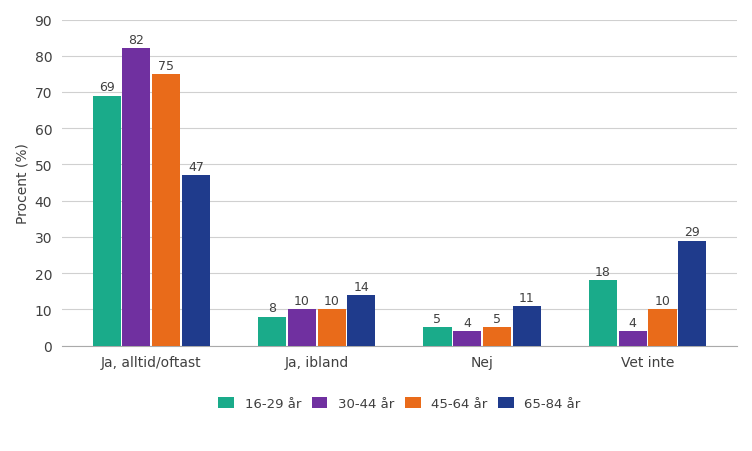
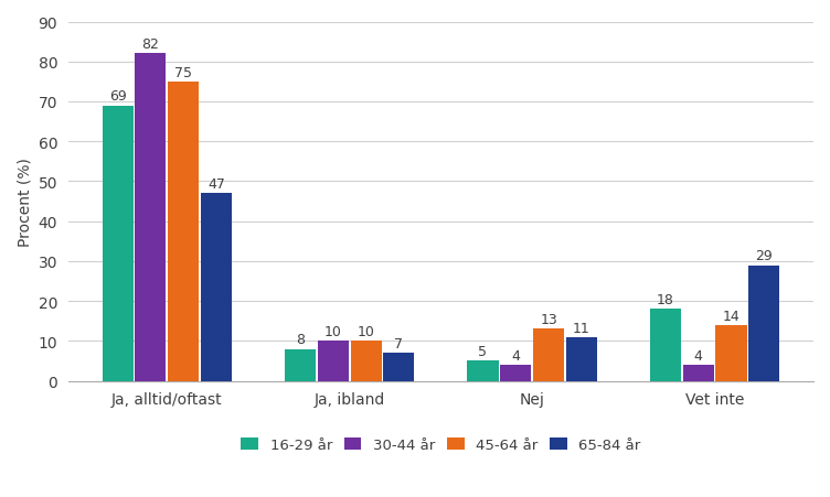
65-84 år/Ja, ibland: 14 -> 7
45-64 år/Nej: 5 -> 13
45-64 år/Vet inte: 10 -> 14
